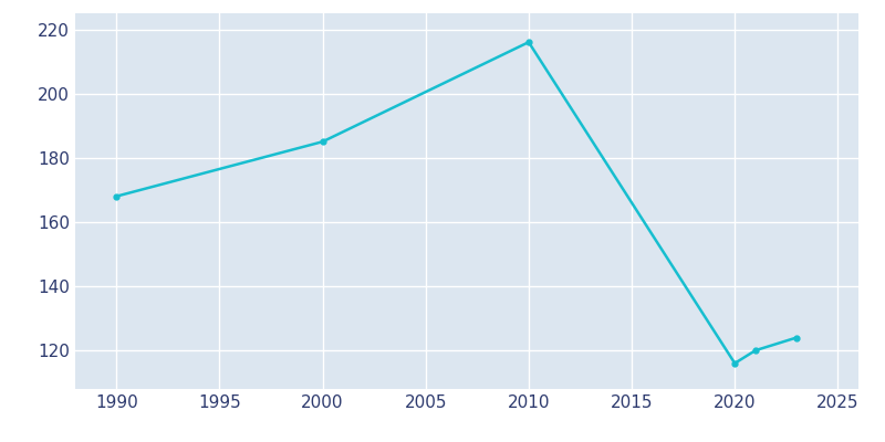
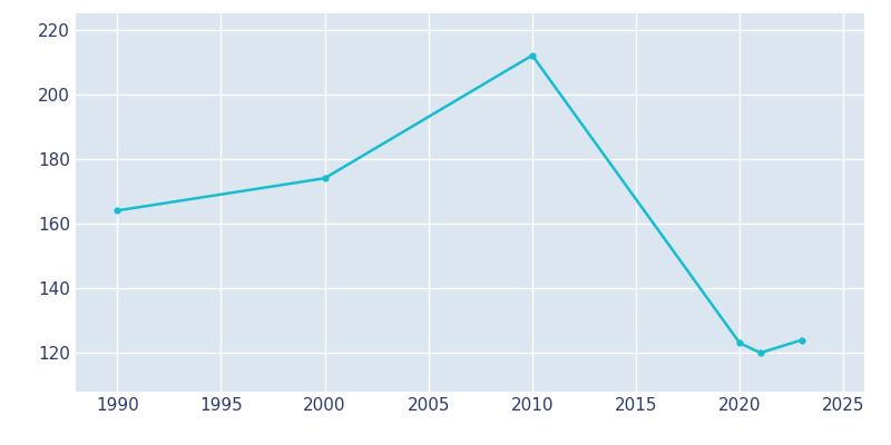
1990: 168 -> 164
2000: 185 -> 174
2010: 216 -> 212
2020: 116 -> 123
